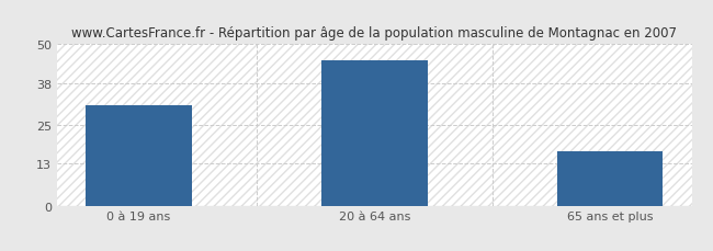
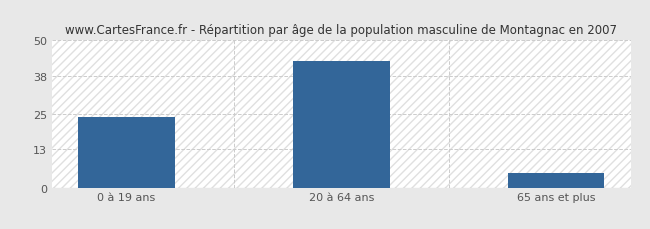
0 à 19 ans: 31 -> 24
20 à 64 ans: 45 -> 43
65 ans et plus: 17 -> 5
